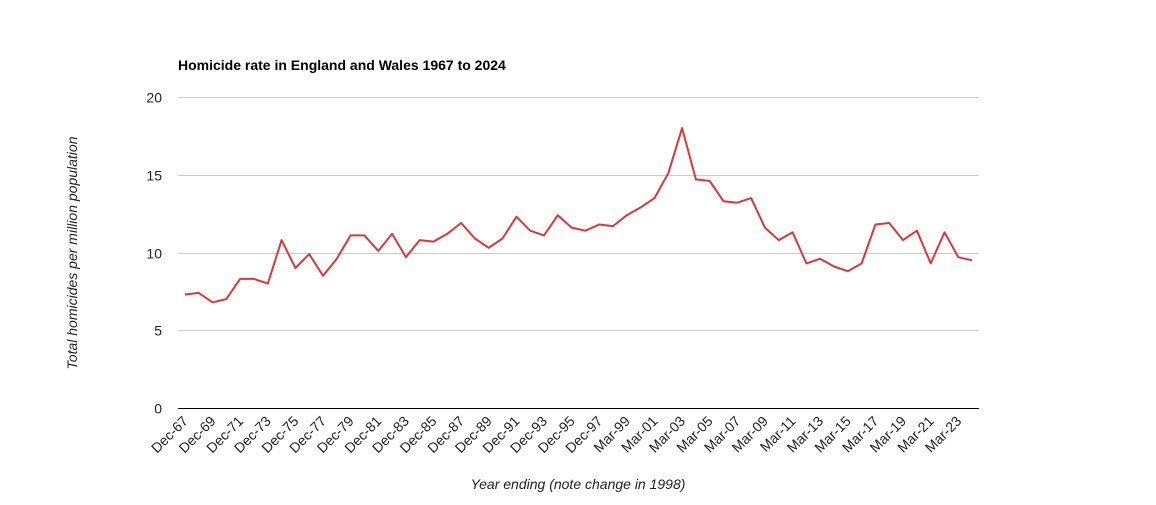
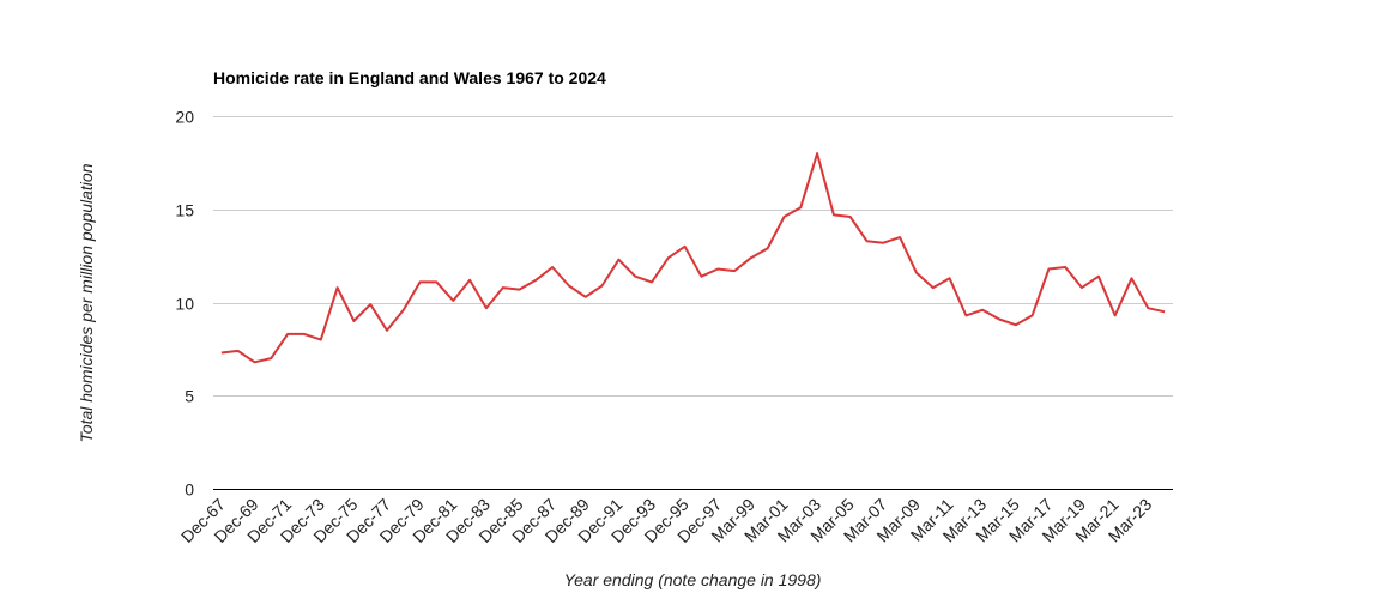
Dec-95: 11.6 -> 13.0
Mar-01: 13.5 -> 14.6
